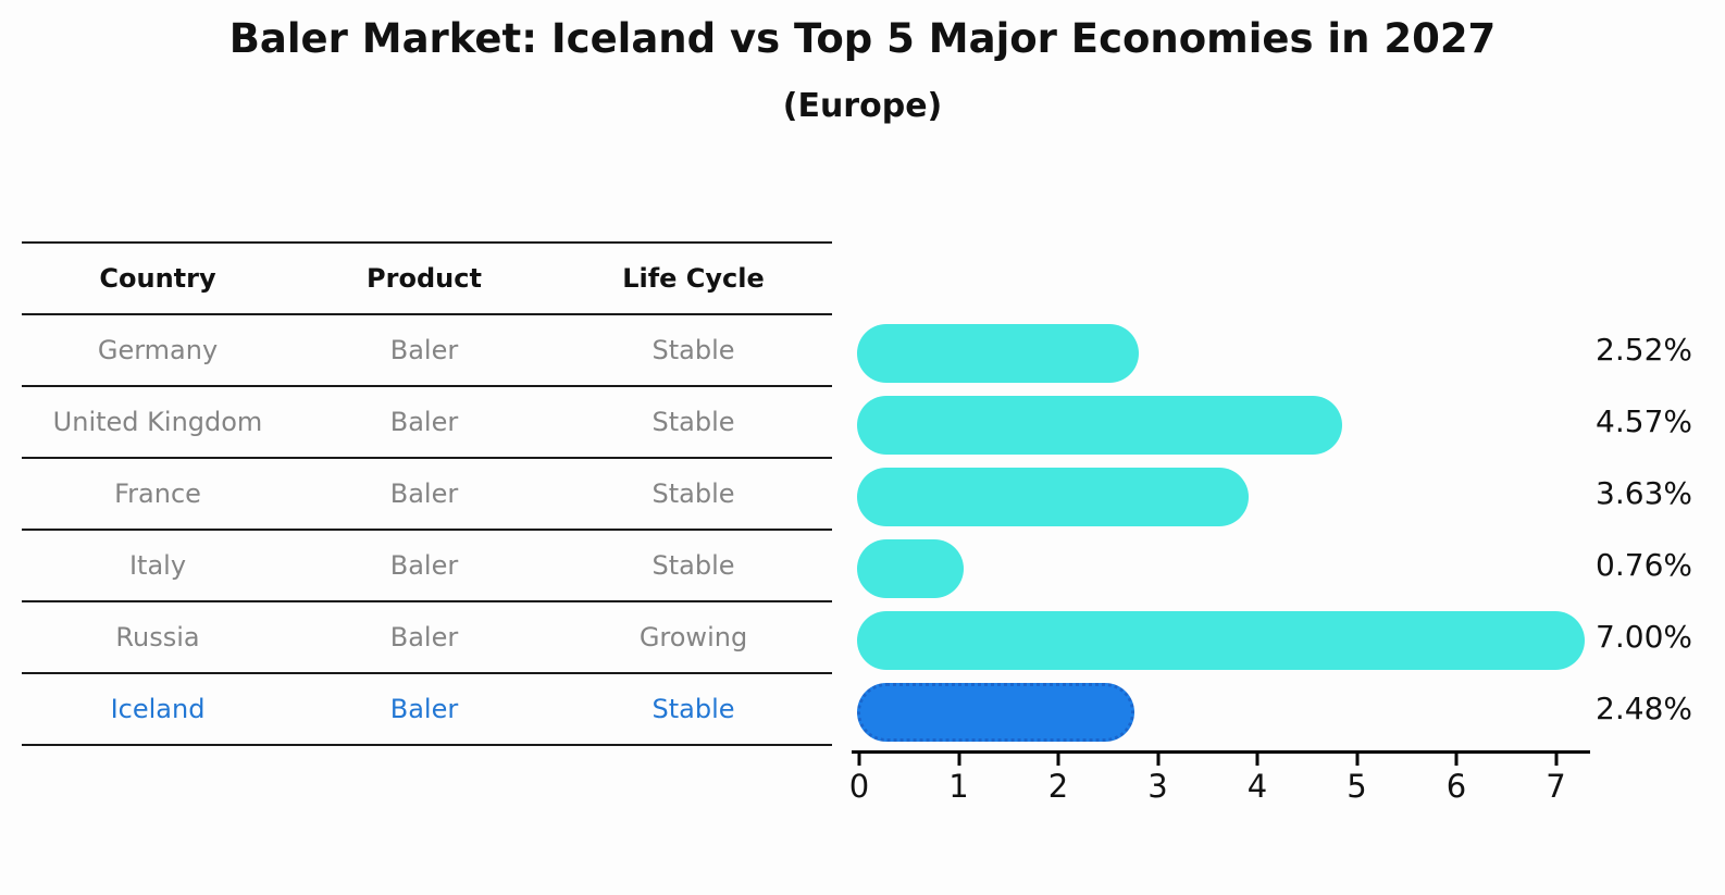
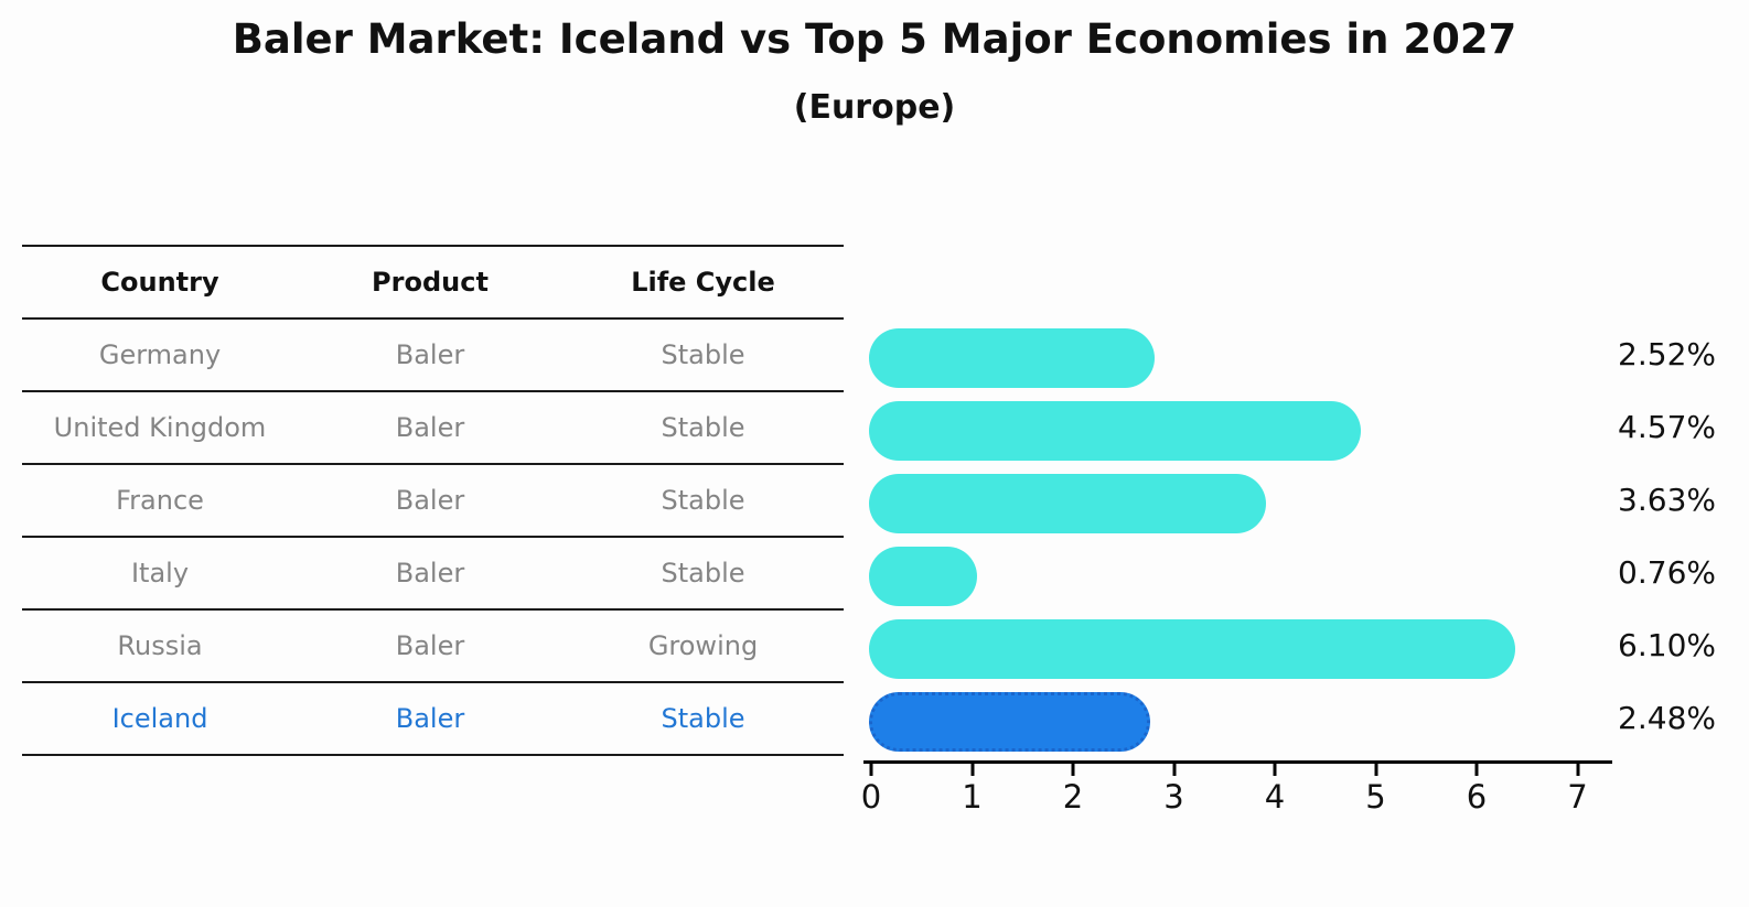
Russia: 7.00% -> 6.10%
